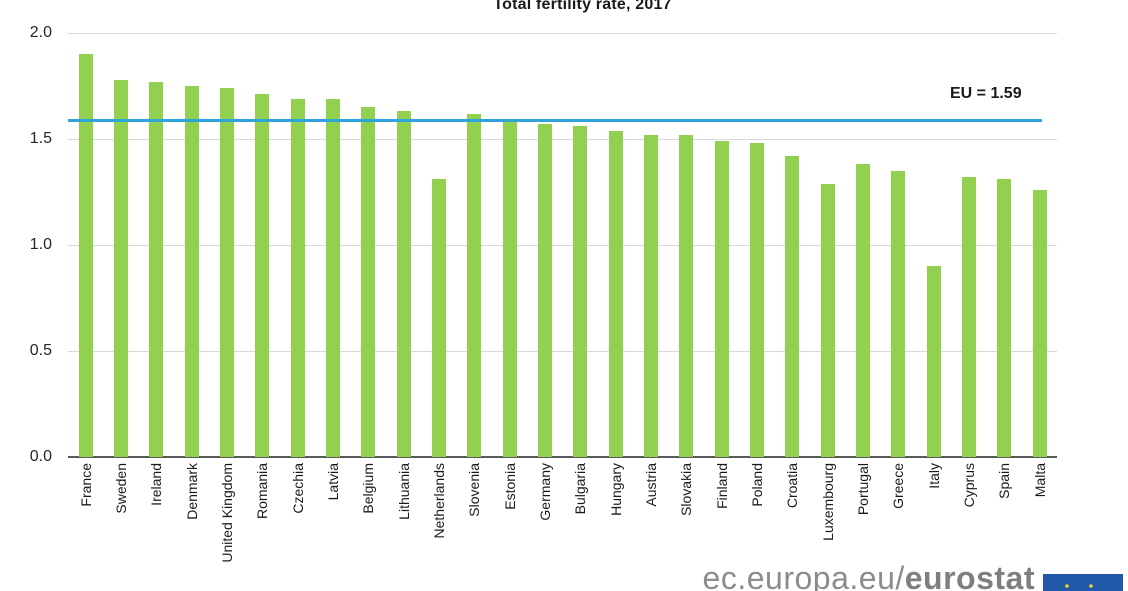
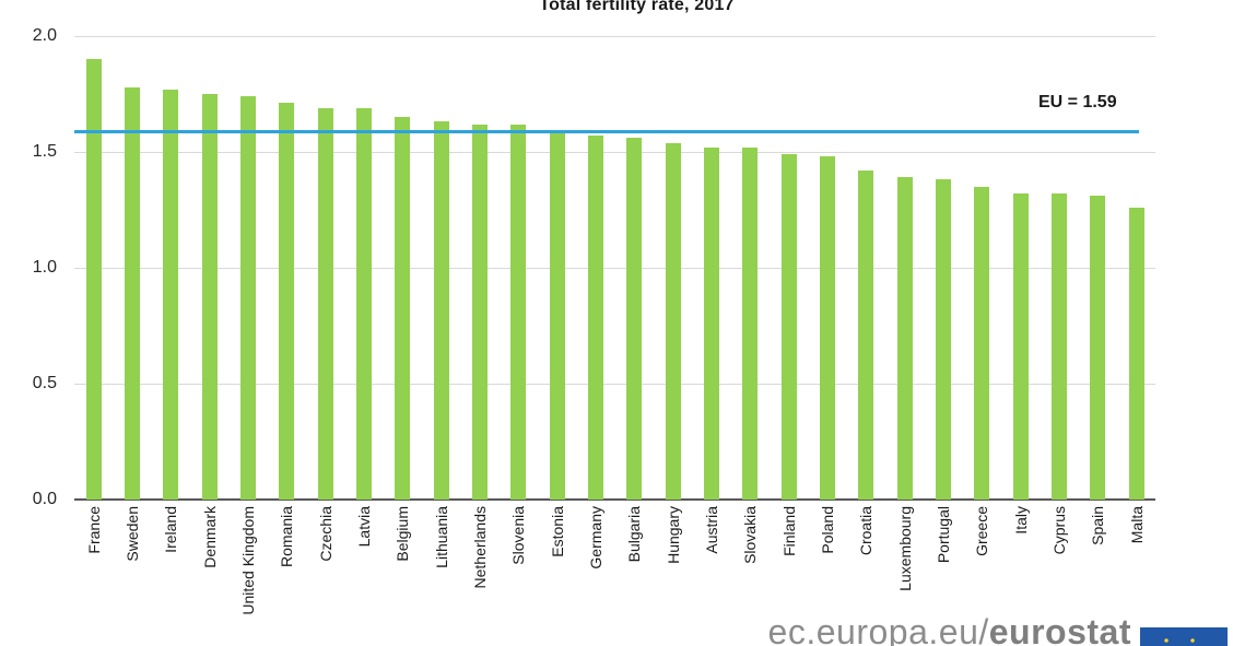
Netherlands: 1.31 -> 1.62
Luxembourg: 1.29 -> 1.39
Italy: 0.90 -> 1.32
